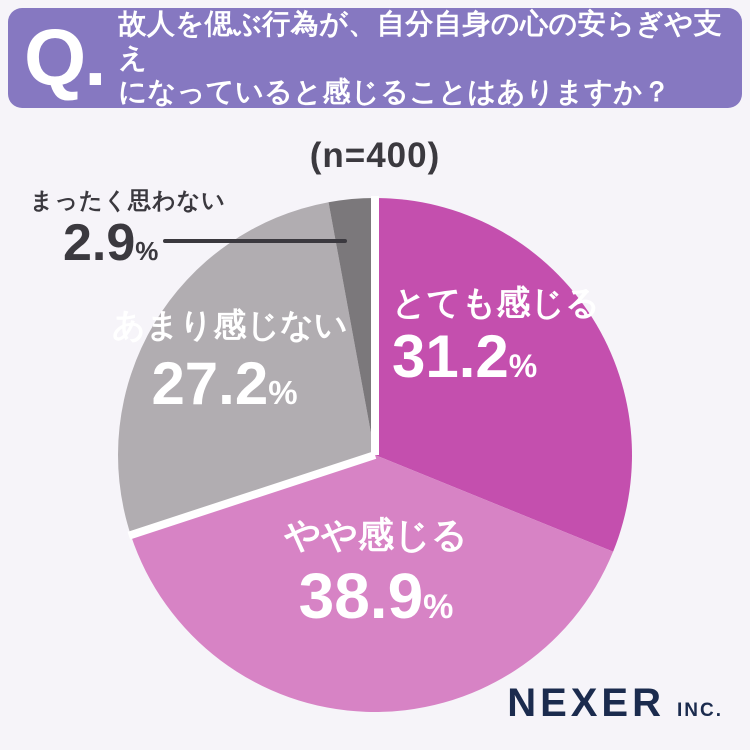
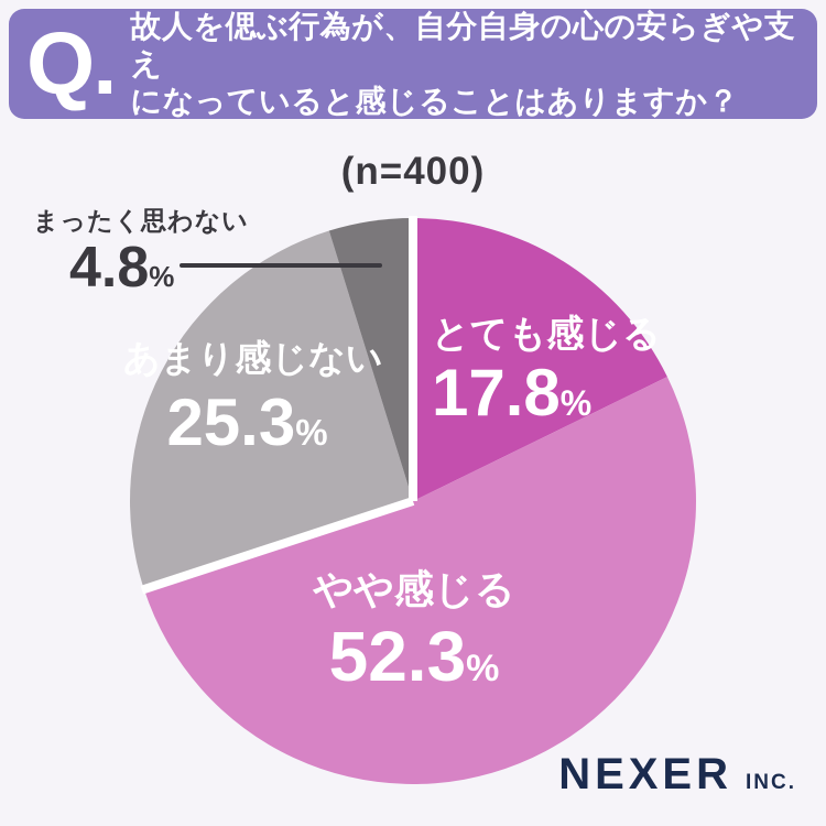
とても感じる: 31.2 -> 17.8
やや感じる: 38.9 -> 52.3
あまり感じない: 27.2 -> 25.3
まったく思わない: 2.9 -> 4.8
